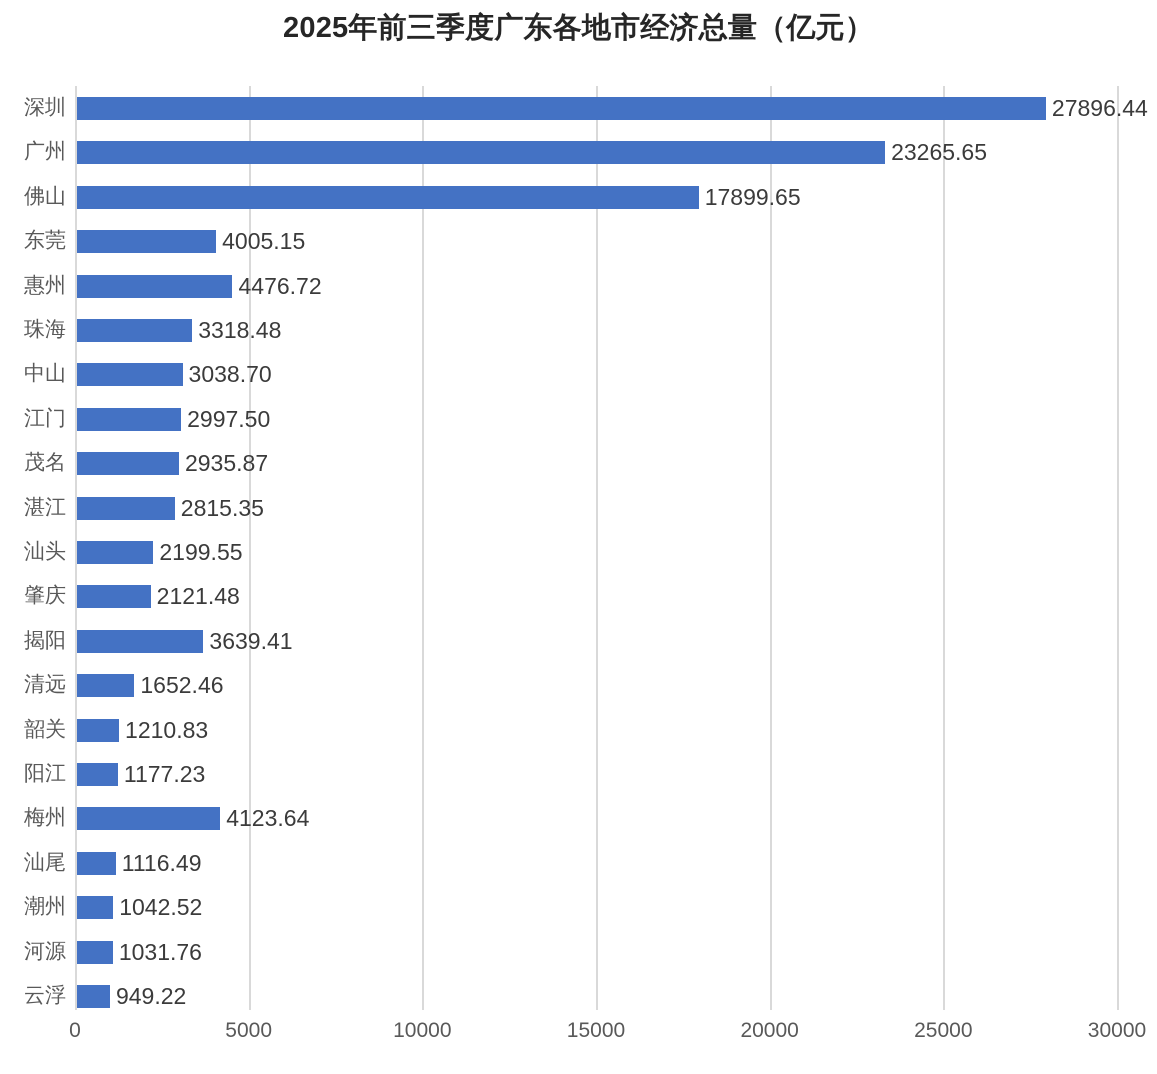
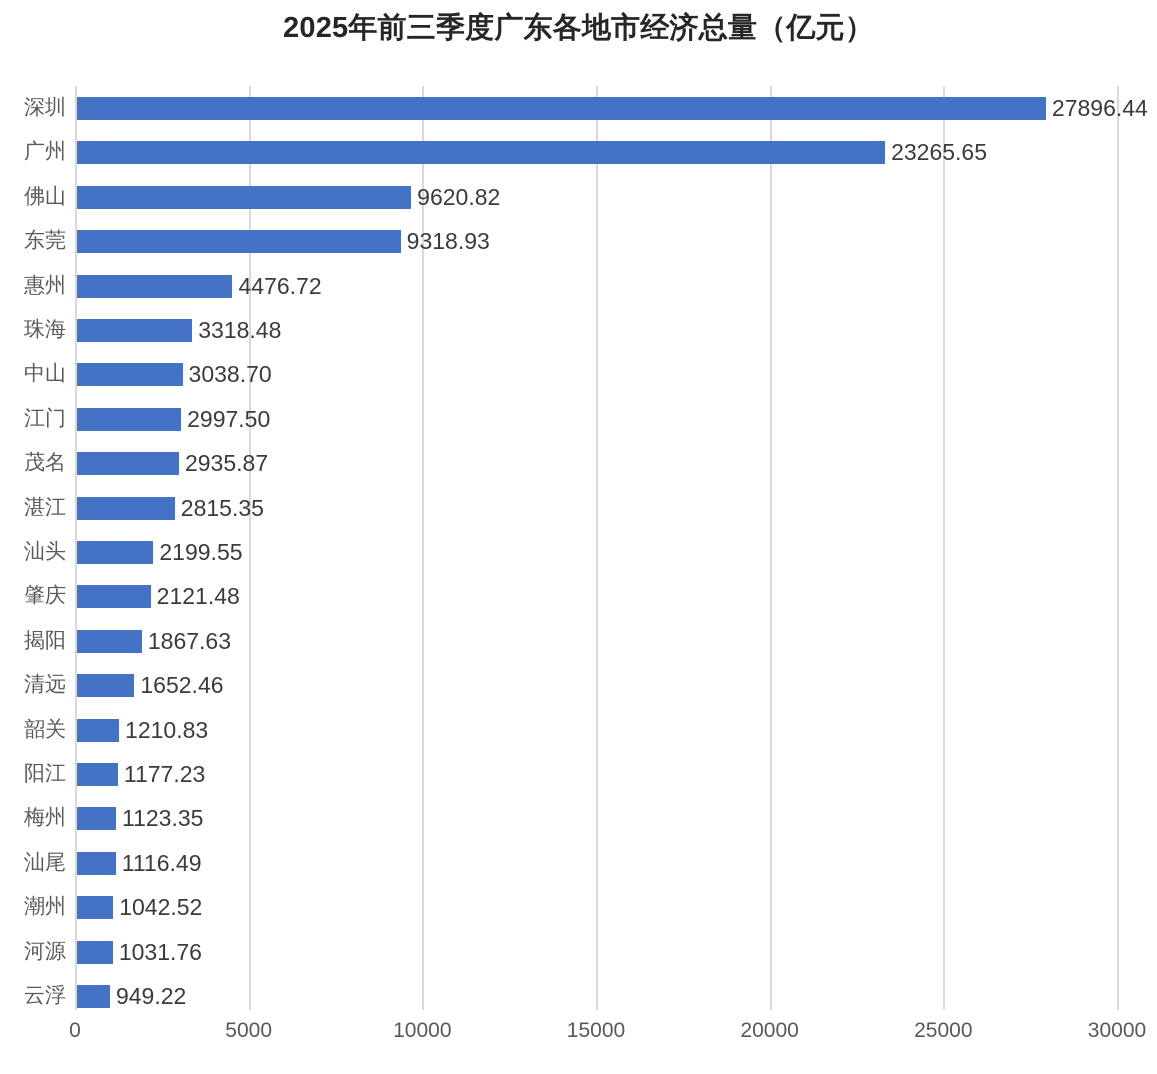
佛山: 17899.65 -> 9620.82
东莞: 4005.15 -> 9318.93
揭阳: 3639.41 -> 1867.63
梅州: 4123.64 -> 1123.35
